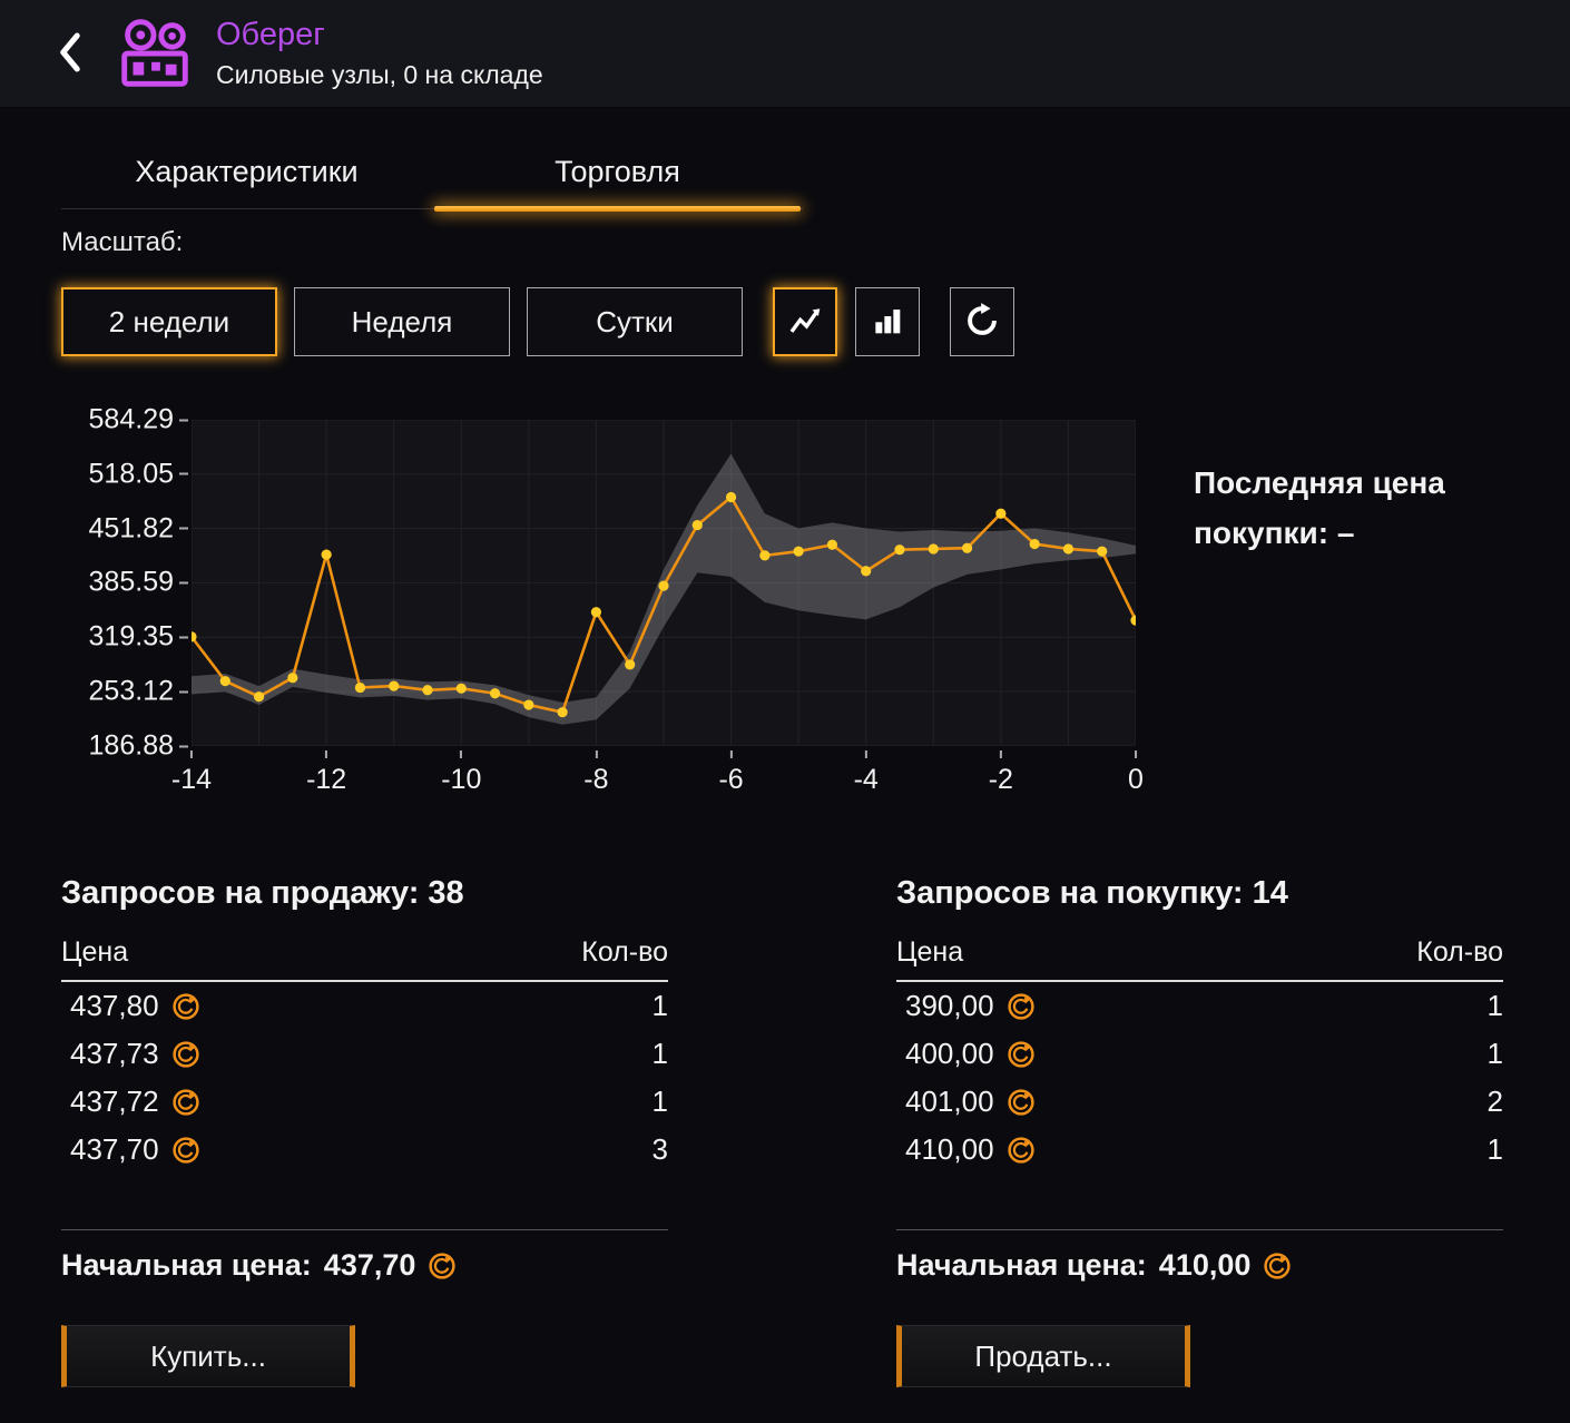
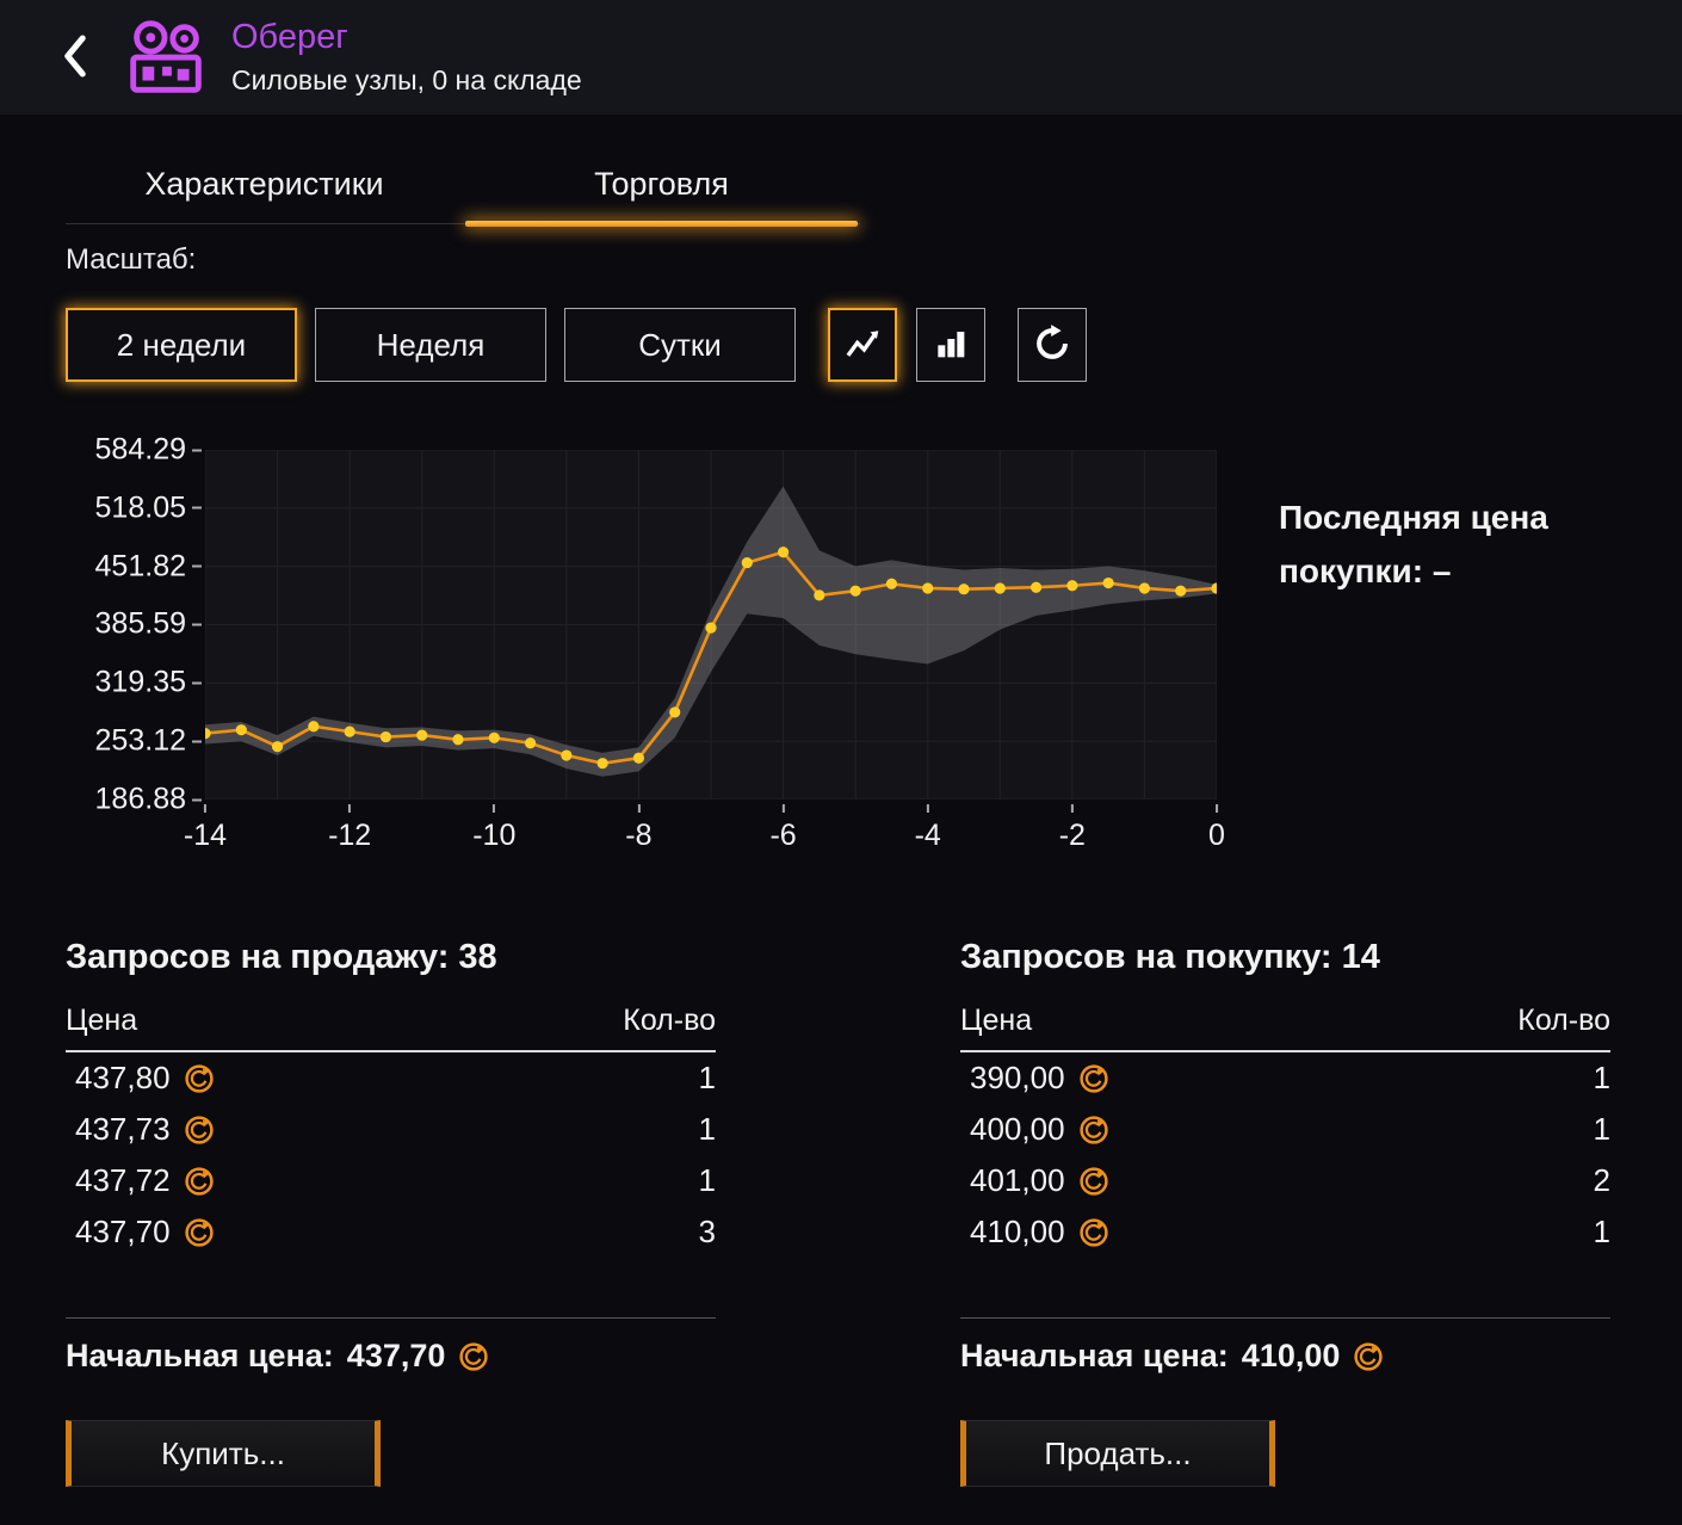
-14: 320 -> 260
-12: 420 -> 260
-8: 350 -> 230
-6: 490 -> 470
-4: 400 -> 430
-2: 470 -> 430
0: 340 -> 430
